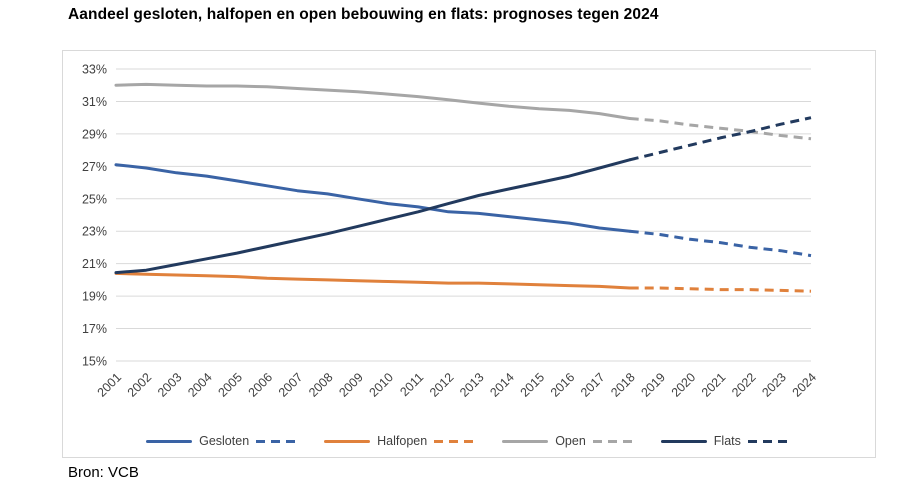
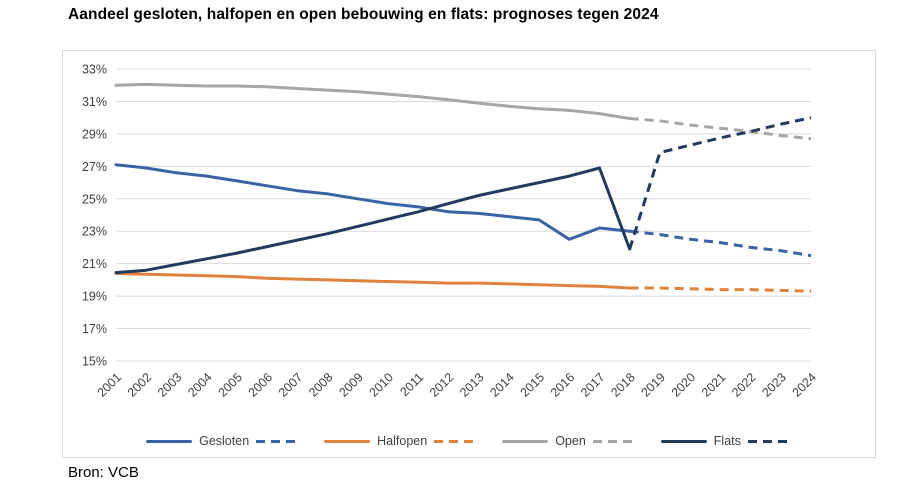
Gesloten/2016: 23.5% -> 22.5%
Flats/2018: 27.4% -> 21.9%
